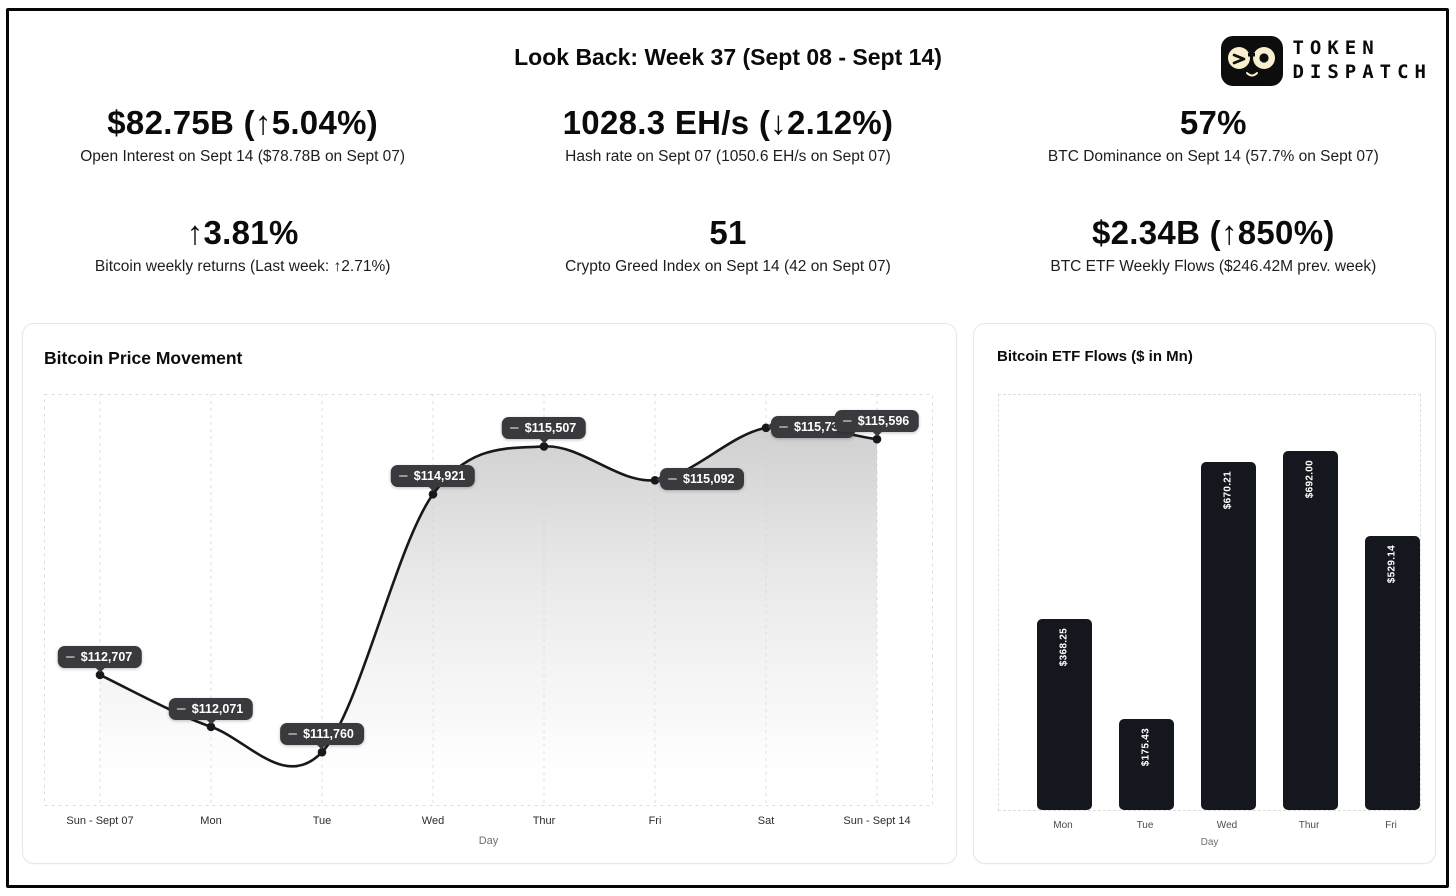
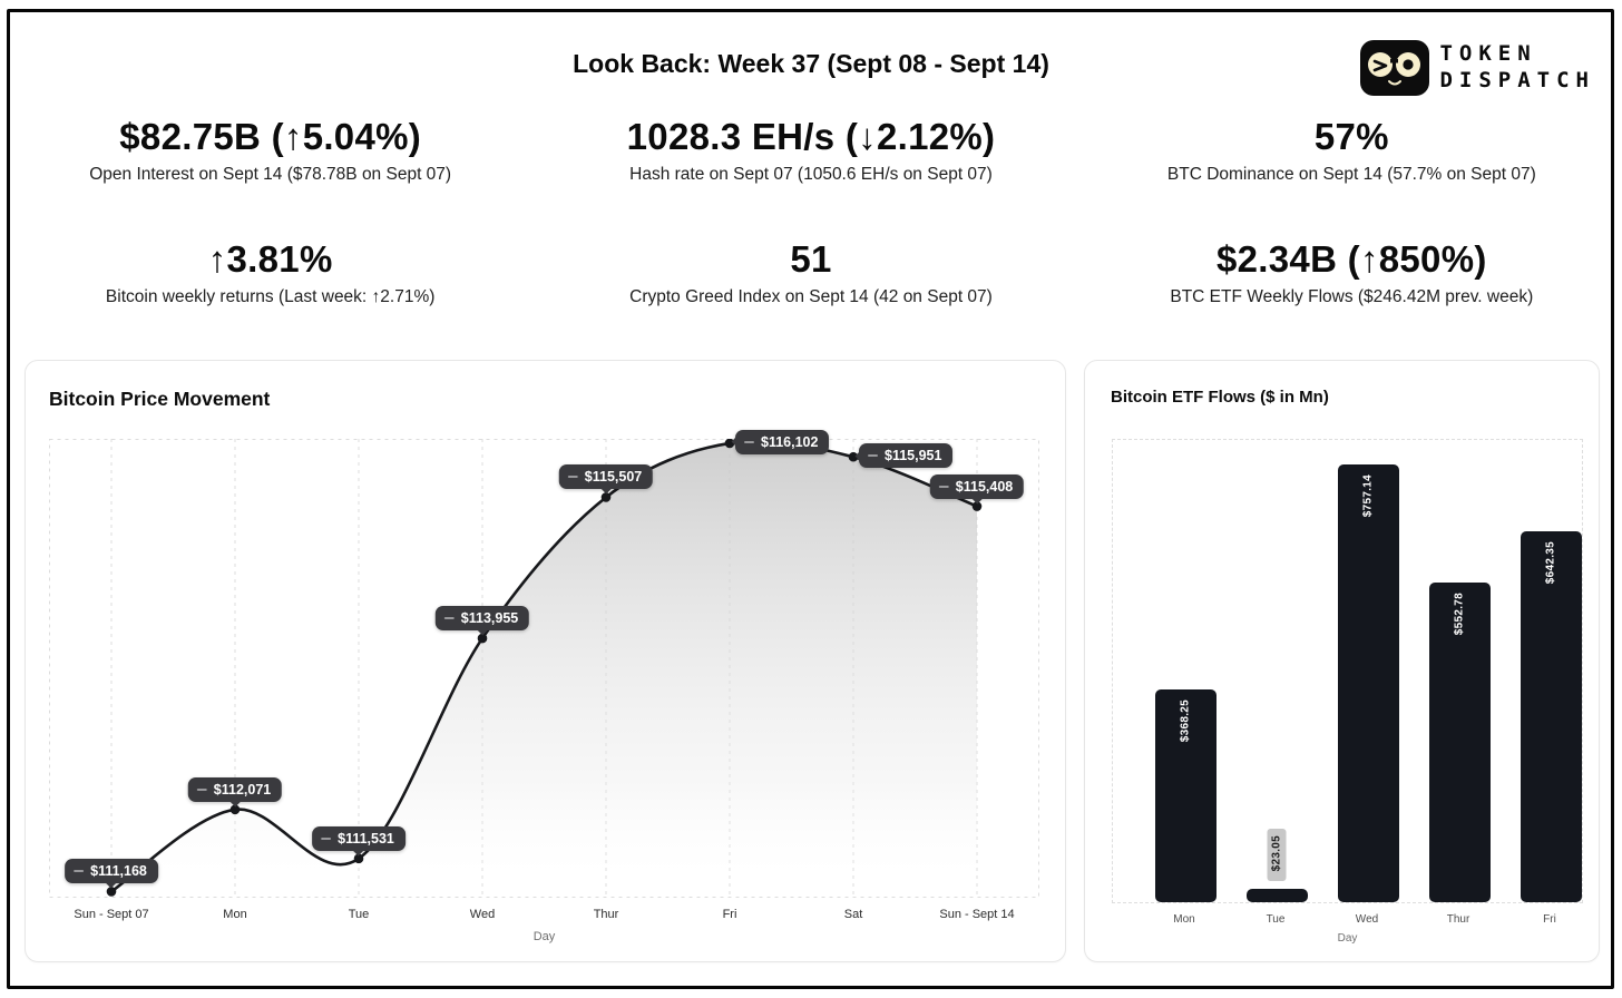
Bitcoin Price Movement/Sun - Sept 07: $112,707 -> $111,168
Bitcoin Price Movement/Tue: $111,760 -> $111,531
Bitcoin Price Movement/Wed: $114,921 -> $113,955
Bitcoin Price Movement/Fri: $115,092 -> $116,102
Bitcoin Price Movement/Sat: $115,736 -> $115,951
Bitcoin Price Movement/Sun - Sept 14: $115,596 -> $115,408
Bitcoin ETF Flows ($ in Mn)/Tue: $175.43 -> $23.05
Bitcoin ETF Flows ($ in Mn)/Wed: $670.21 -> $757.14
Bitcoin ETF Flows ($ in Mn)/Thur: $692.00 -> $552.78
Bitcoin ETF Flows ($ in Mn)/Fri: $529.14 -> $642.35
